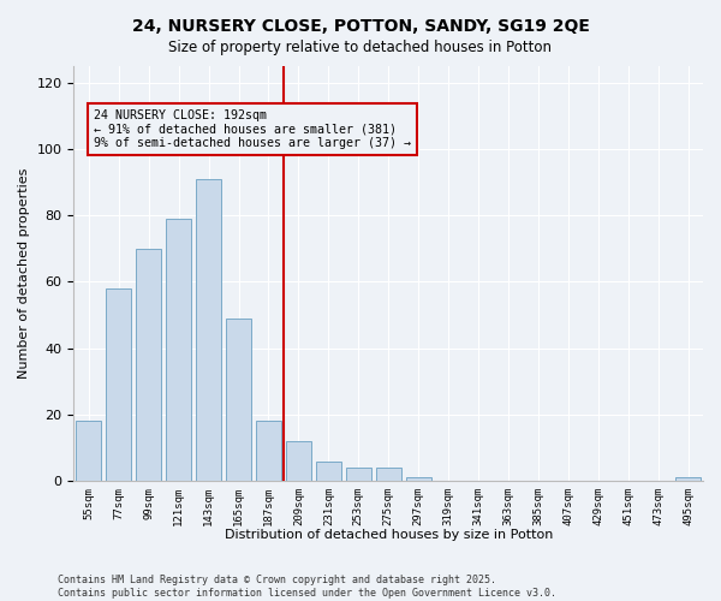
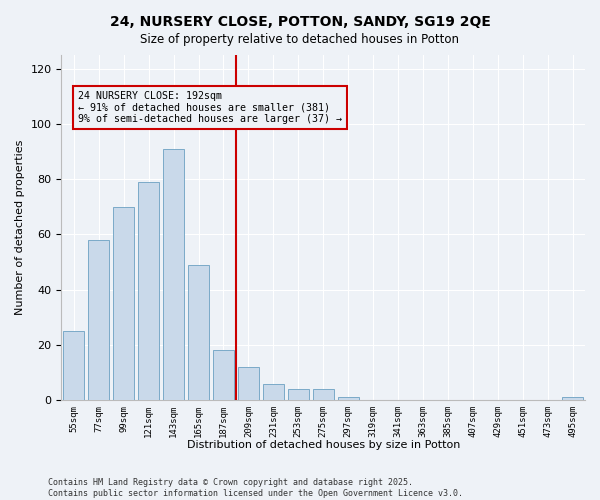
55sqm: 18 -> 25
